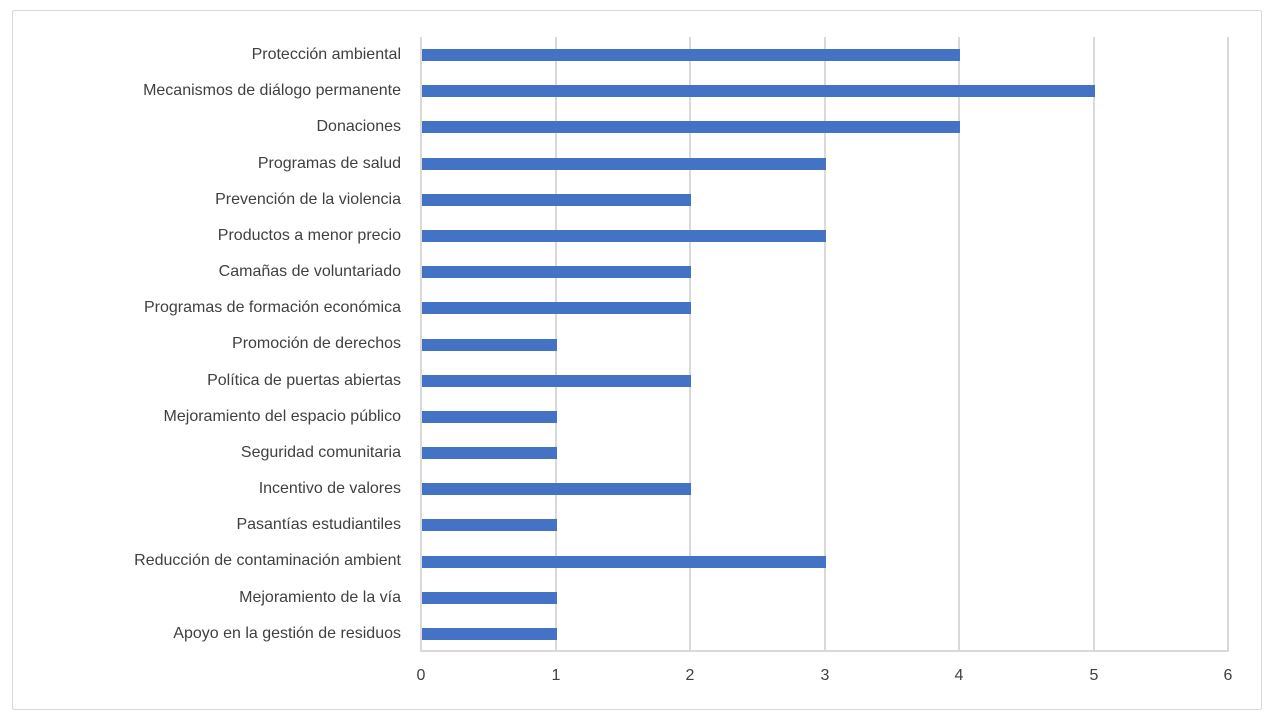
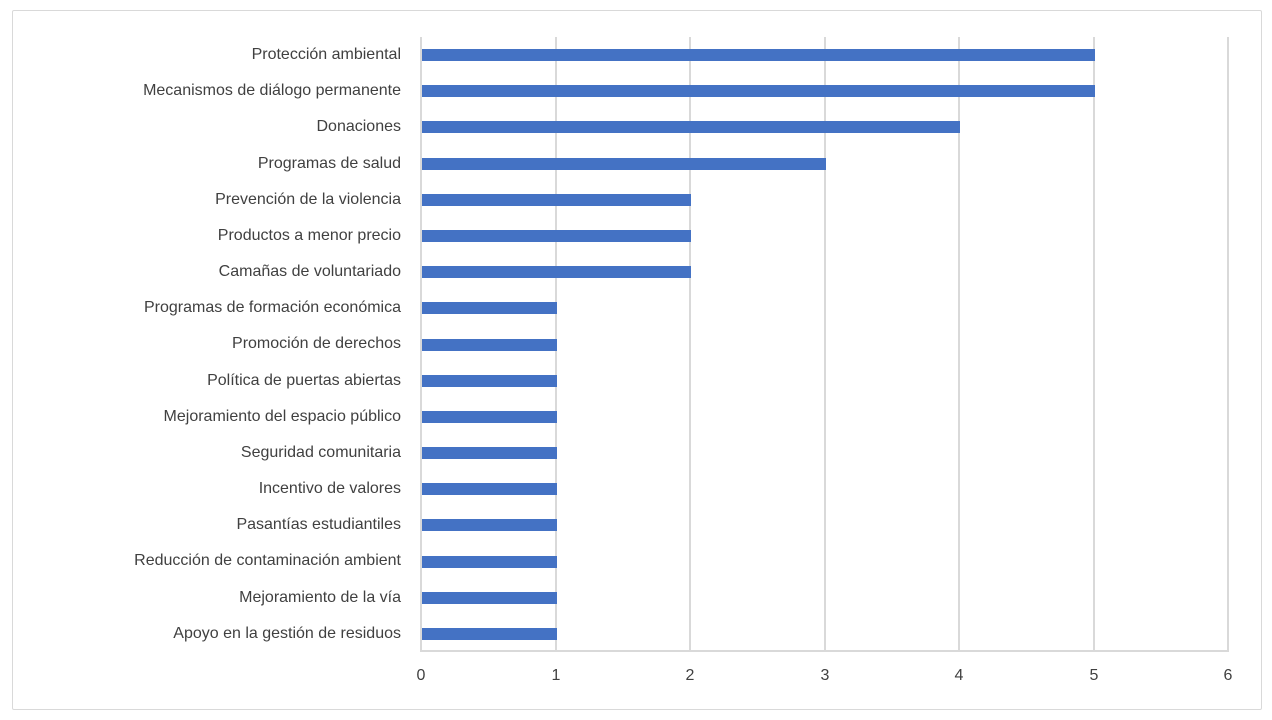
Protección ambiental: 4 -> 5
Productos a menor precio: 3 -> 2
Programas de formación económica: 2 -> 1
Política de puertas abiertas: 2 -> 1
Incentivo de valores: 2 -> 1
Reducción de contaminación ambient: 3 -> 1
